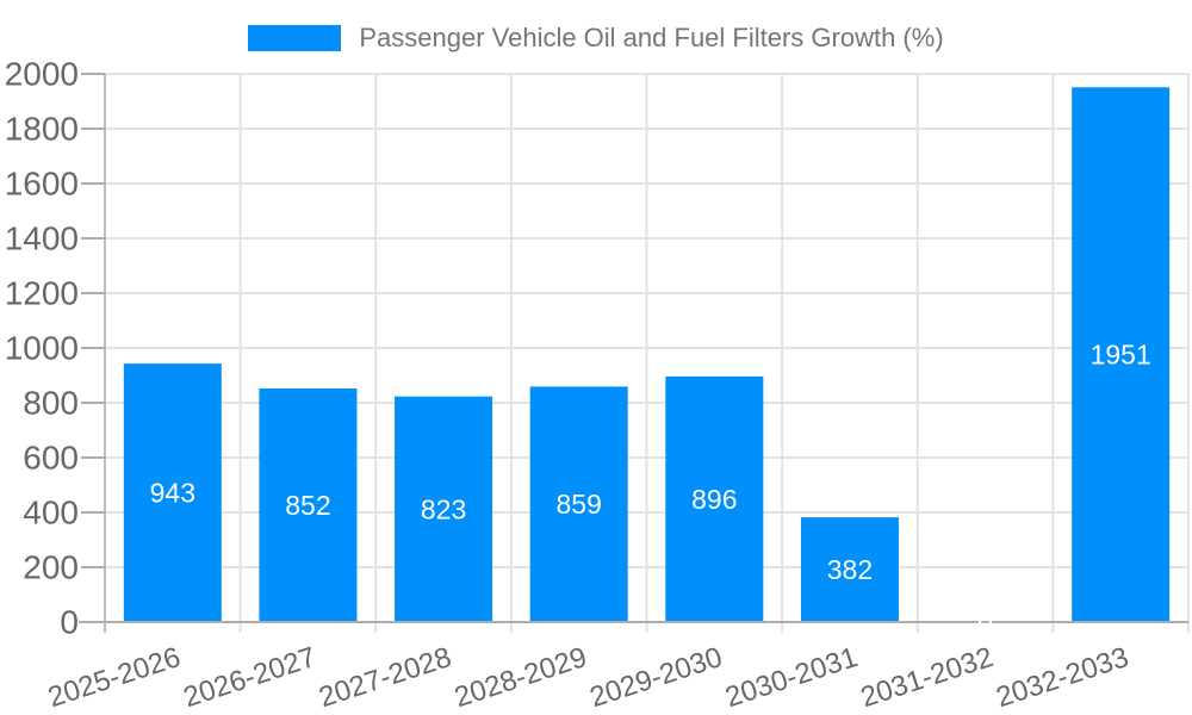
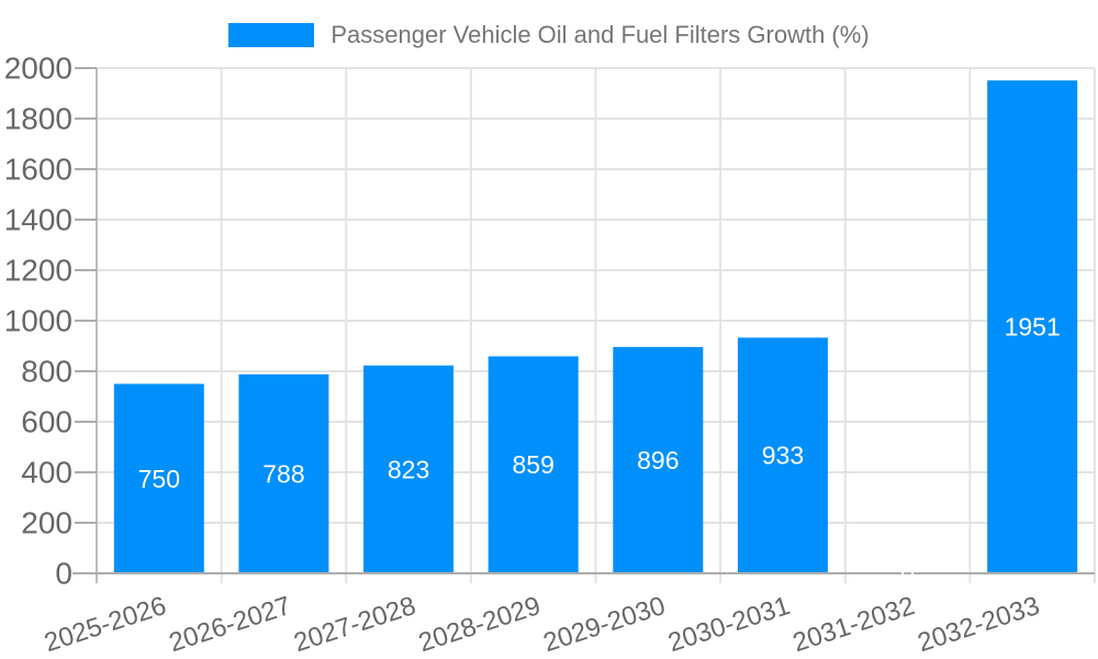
2025-2026: 943 -> 750
2026-2027: 852 -> 788
2030-2031: 382 -> 933
